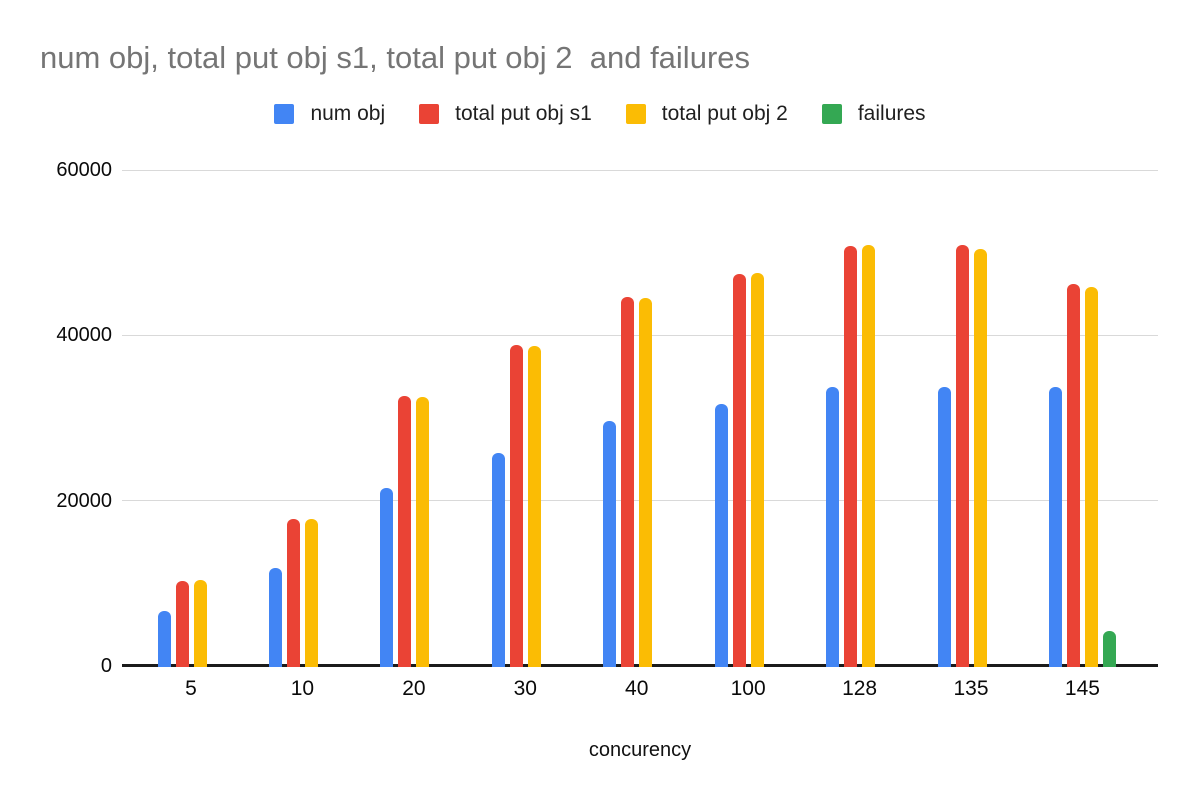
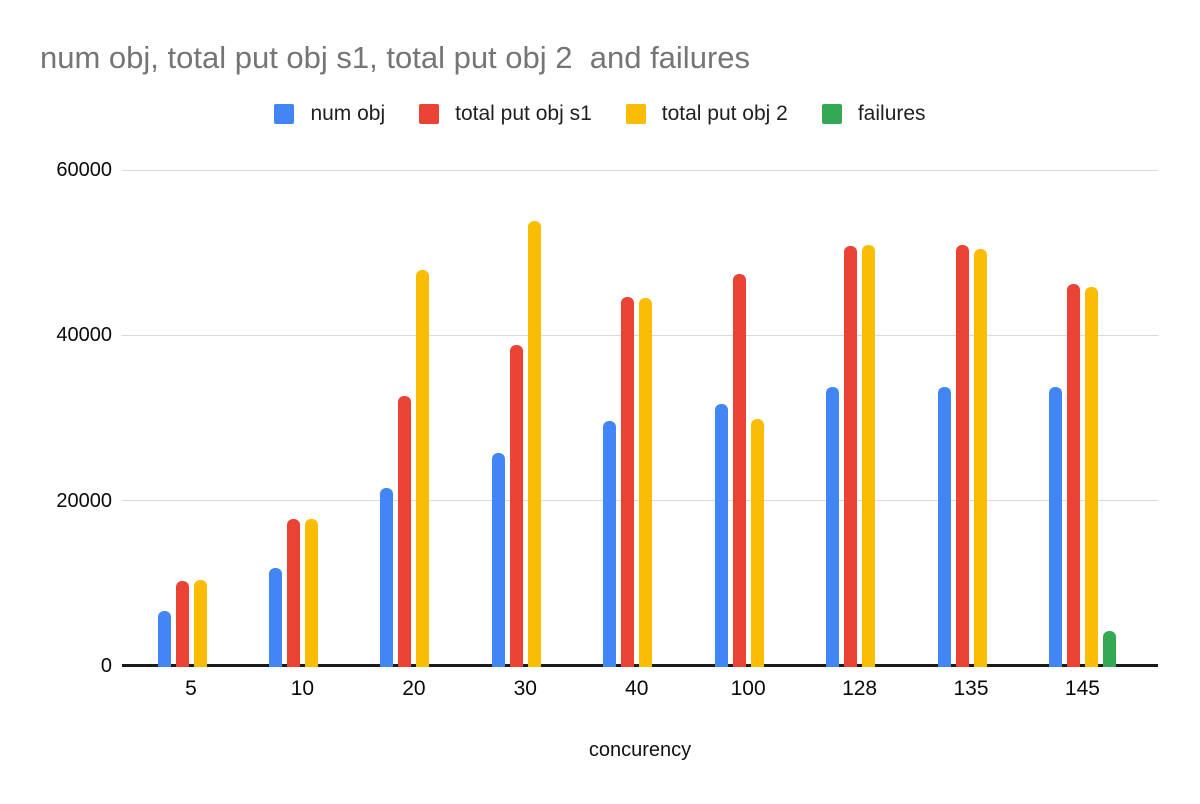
total put obj 2/20: 33000 -> 48000
total put obj 2/30: 39000 -> 54000
total put obj 2/100: 48000 -> 30000
